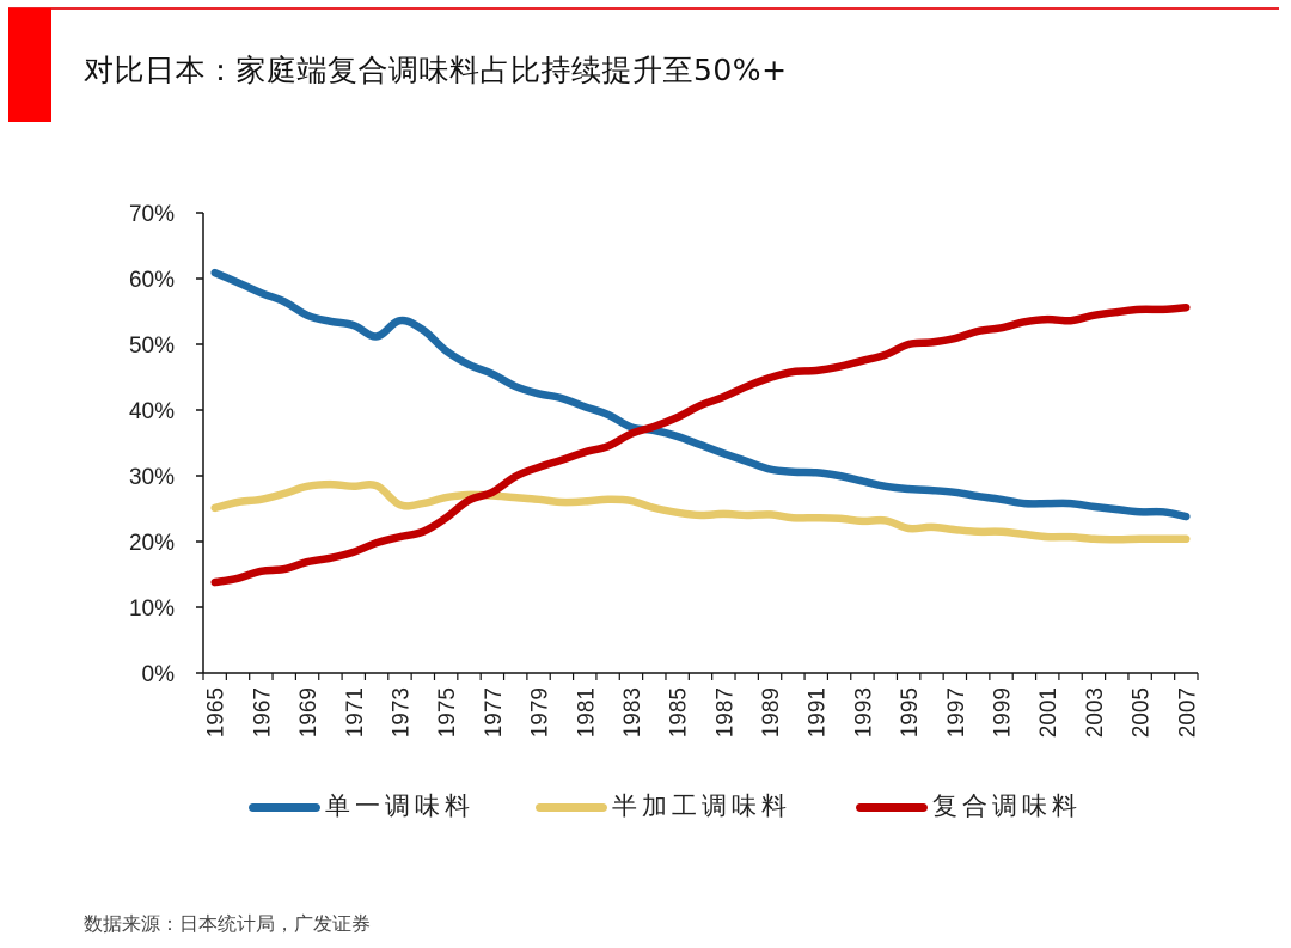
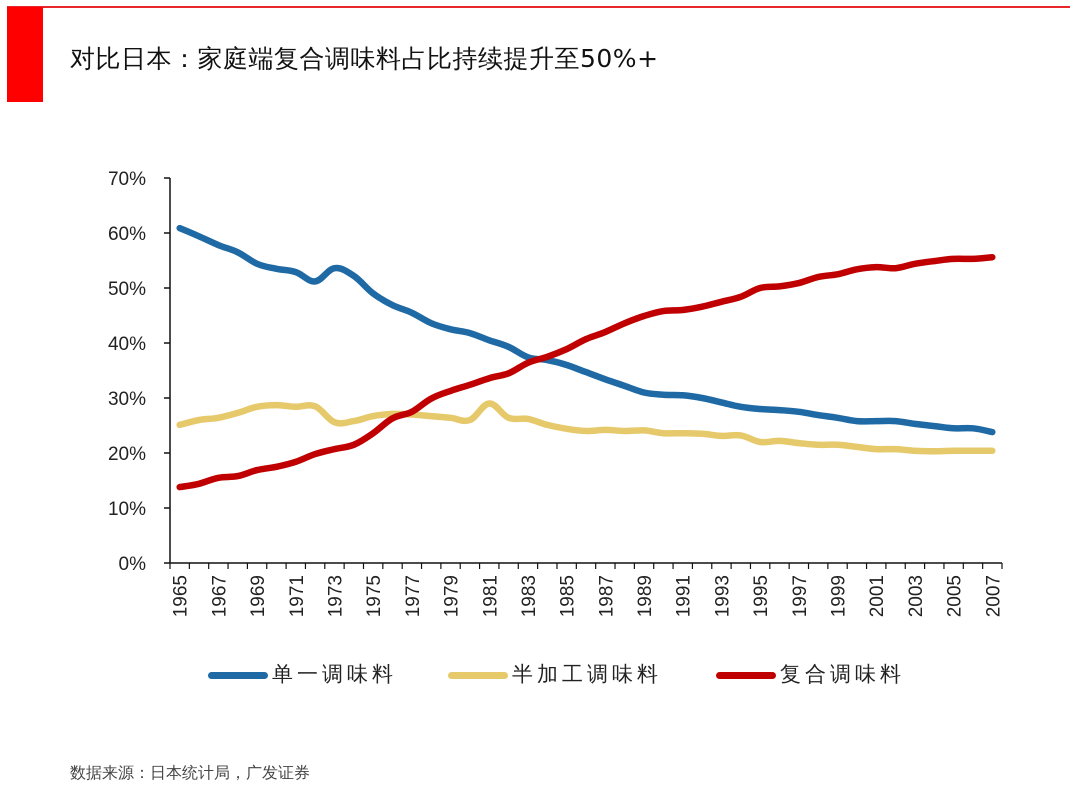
半加工调味料/1981: 26% -> 29%
